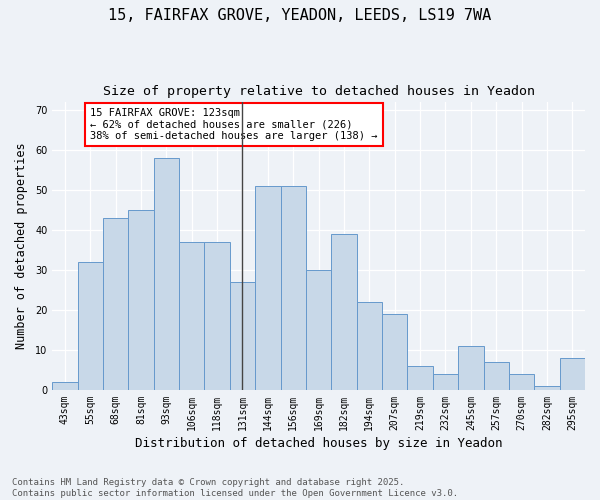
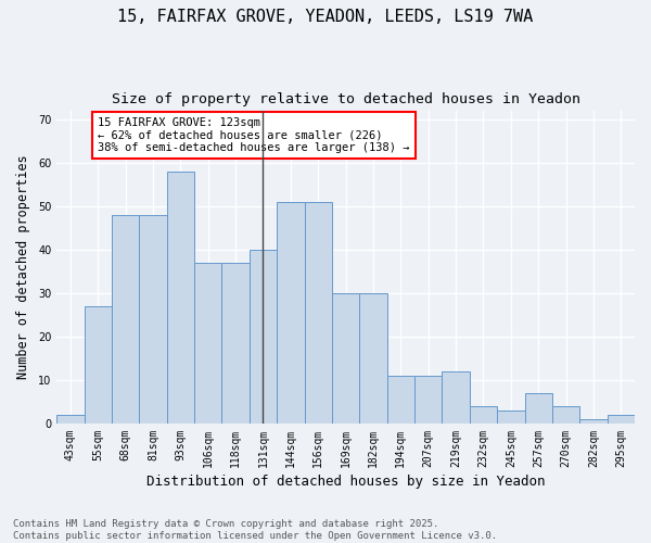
55sqm: 32 -> 27
68sqm: 43 -> 48
81sqm: 45 -> 48
131sqm: 27 -> 40
182sqm: 39 -> 30
194sqm: 22 -> 11
207sqm: 19 -> 11
219sqm: 6 -> 12
245sqm: 11 -> 3
295sqm: 8 -> 2
